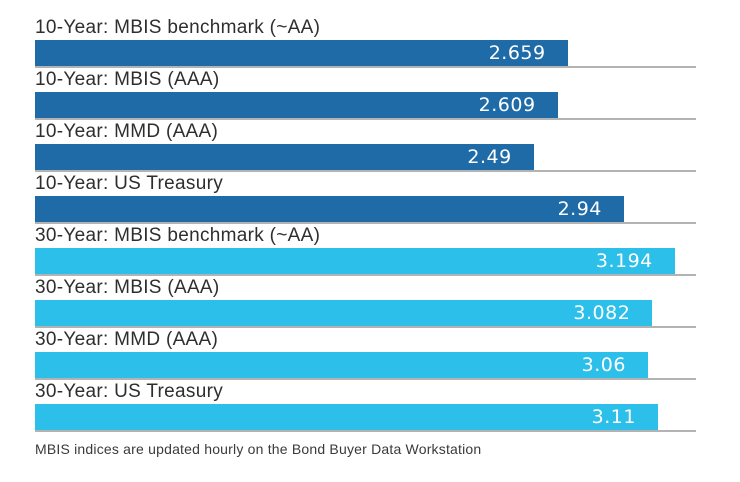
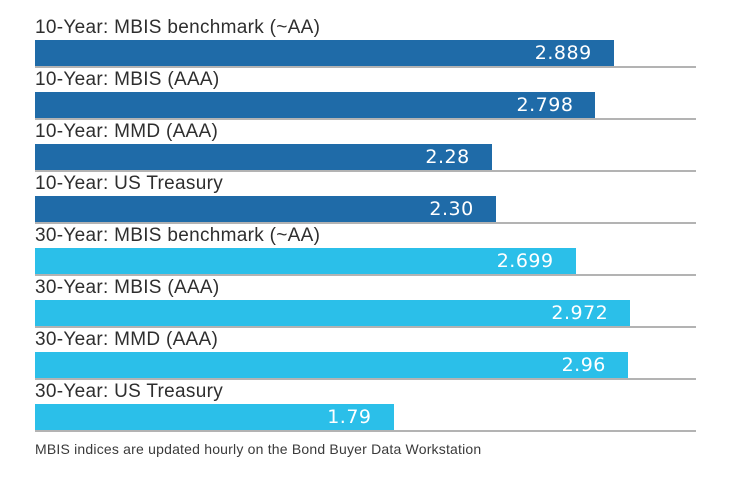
10-Year: MBIS benchmark (~AA): 2.659 -> 2.889
10-Year: MBIS (AAA): 2.609 -> 2.798
10-Year: MMD (AAA): 2.49 -> 2.28
10-Year: US Treasury: 2.94 -> 2.30
30-Year: MBIS benchmark (~AA): 3.194 -> 2.699
30-Year: MBIS (AAA): 3.082 -> 2.972
30-Year: MMD (AAA): 3.06 -> 2.96
30-Year: US Treasury: 3.11 -> 1.79
